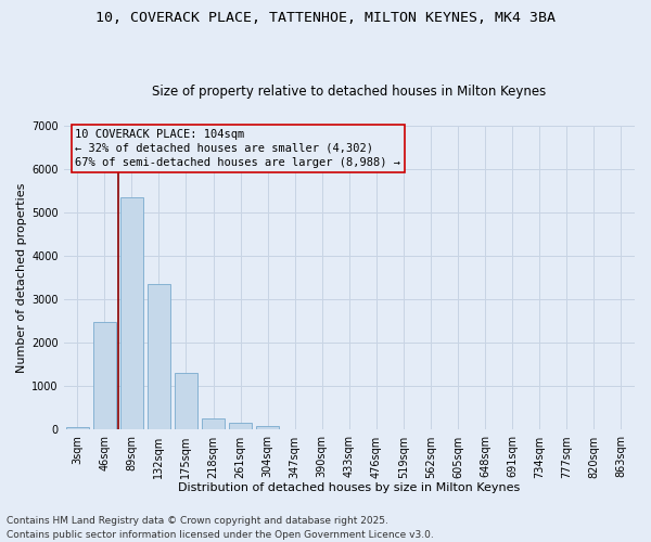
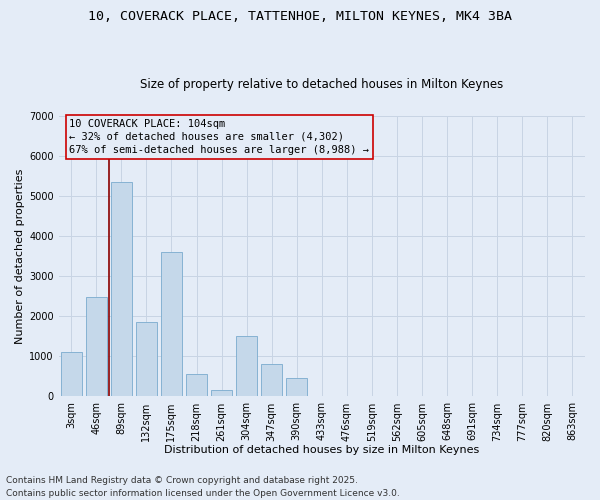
3sqm: 70 -> 1100
132sqm: 3350 -> 1850
175sqm: 1300 -> 3600
218sqm: 250 -> 550
304sqm: 80 -> 1500
347sqm: 20 -> 800
390sqm: 0 -> 450
